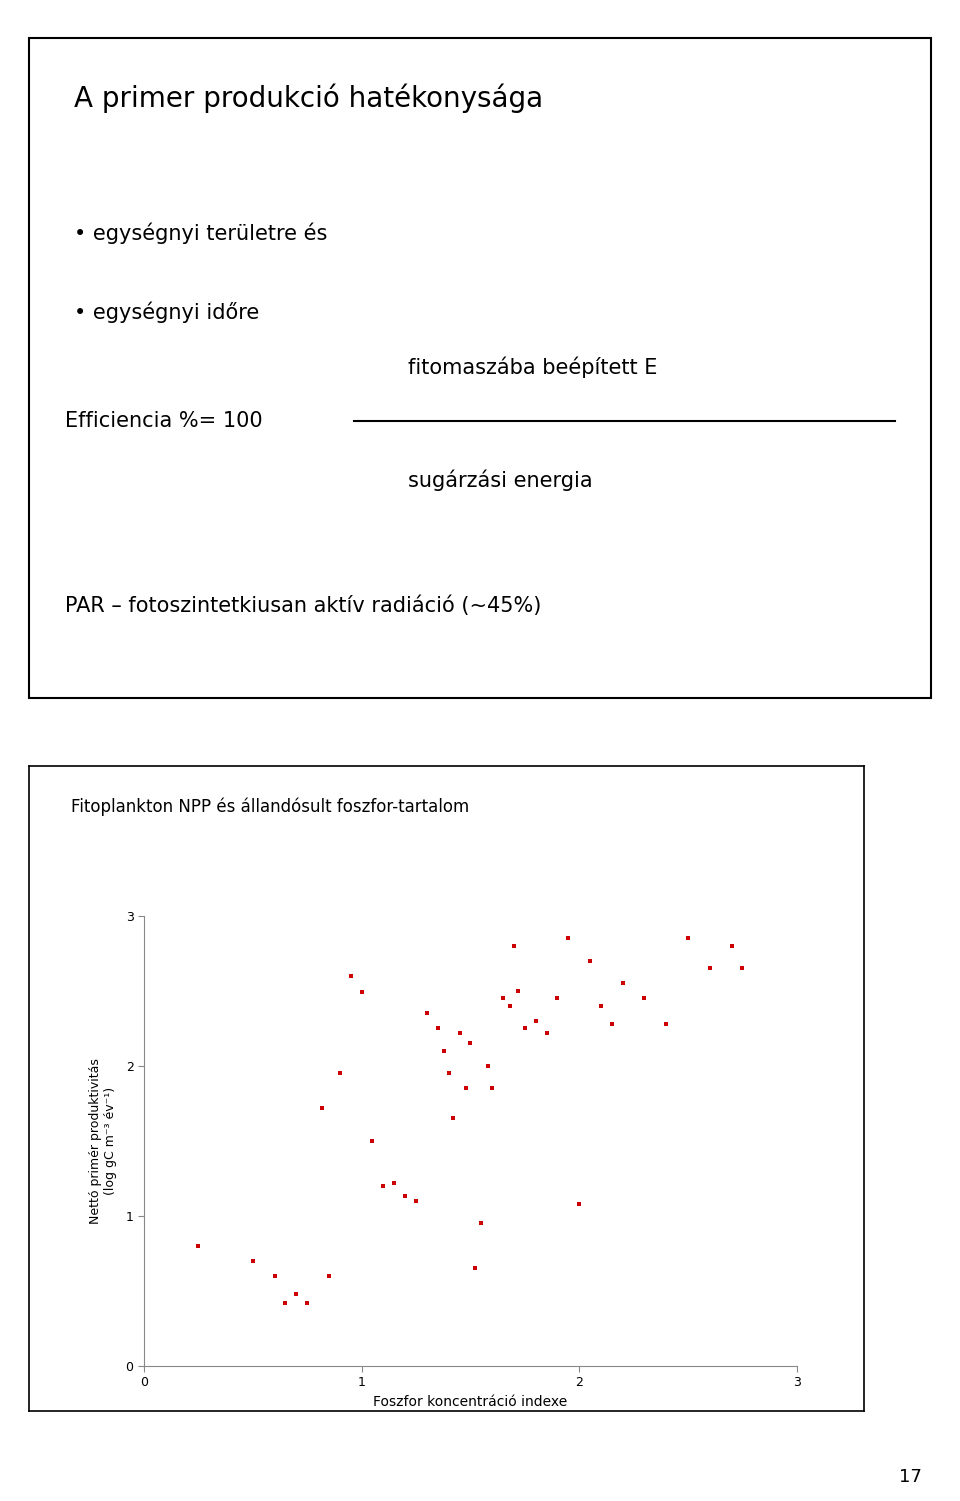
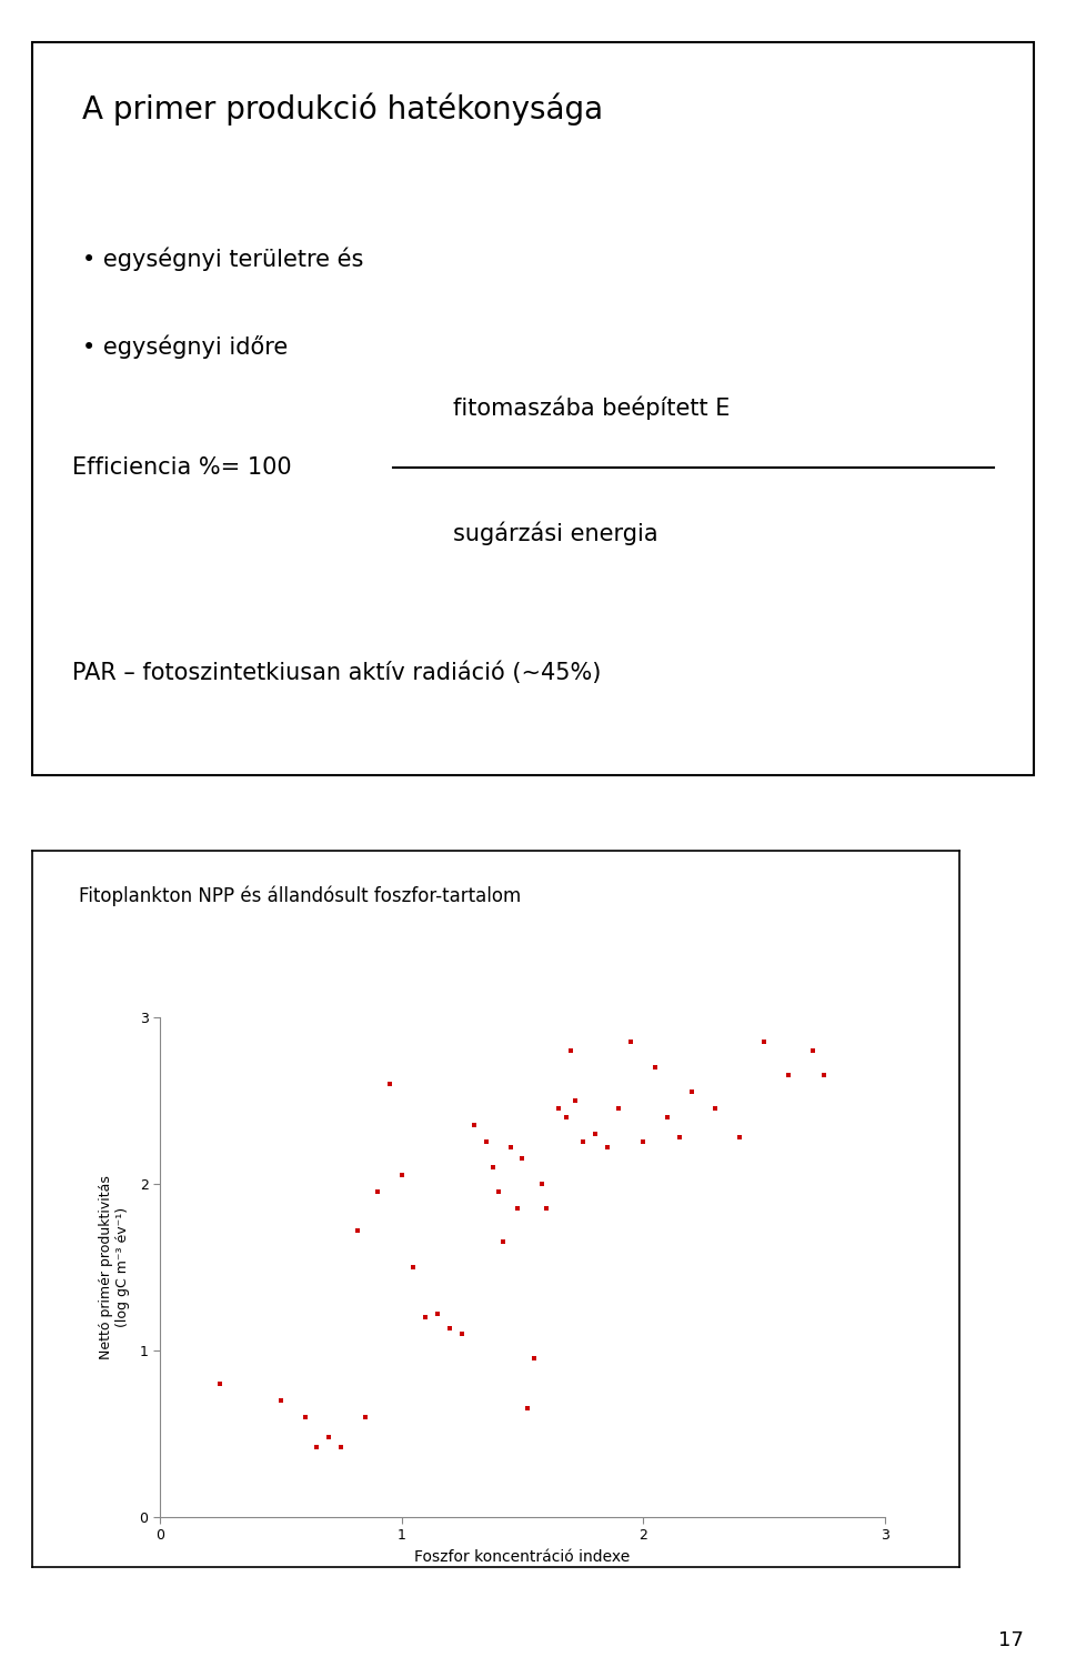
1: 2.49 -> 2.05
2: 1.08 -> 2.25
